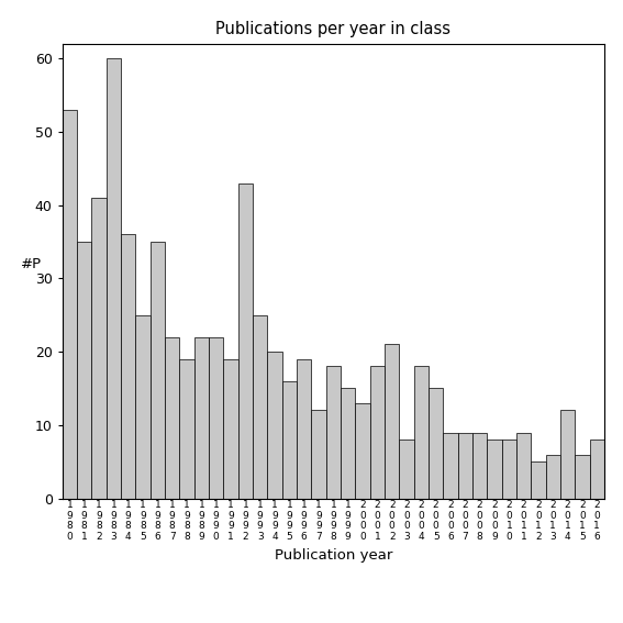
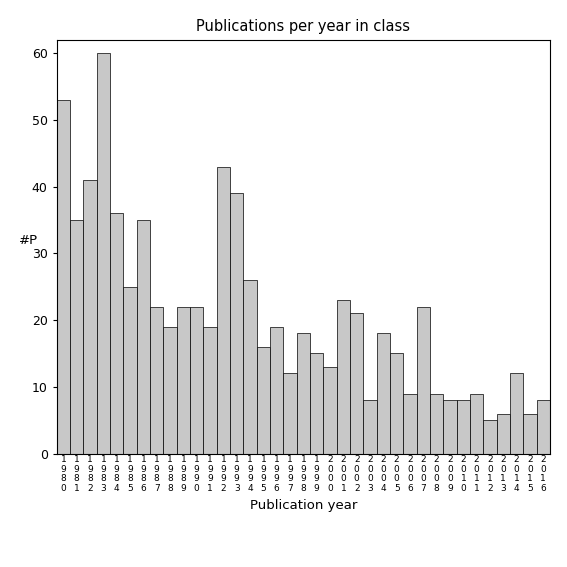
1 9 9 3: 25 -> 39
1 9 9 4: 20 -> 26
2 0 0 1: 18 -> 23
2 0 0 7: 9 -> 22
